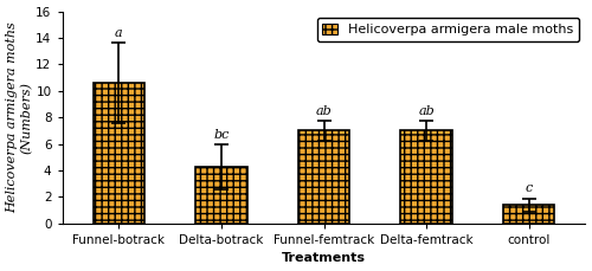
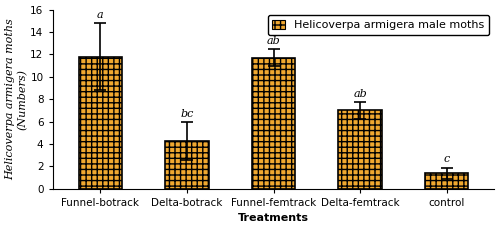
Funnel-botrack: 10.6 -> 11.8
Funnel-femtrack: 7.0 -> 11.7
